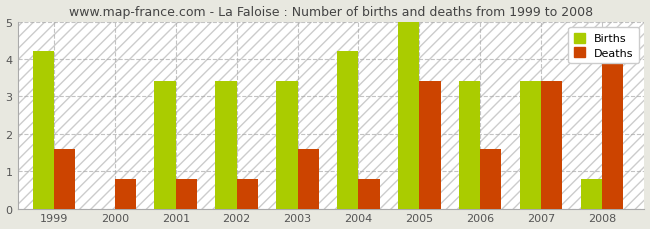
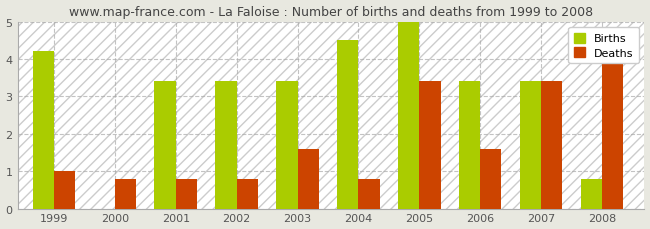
Deaths/1999: 1.6 -> 1.0
Births/2004: 4.2 -> 4.5
